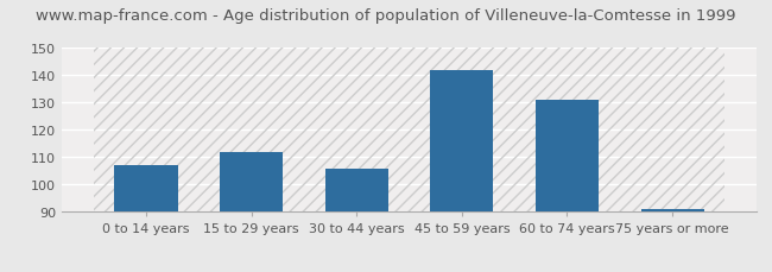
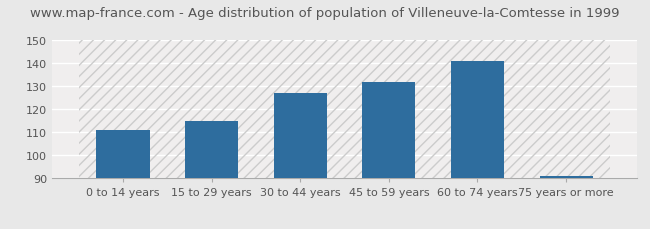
0 to 14 years: 107 -> 111
15 to 29 years: 112 -> 115
30 to 44 years: 106 -> 127
45 to 59 years: 142 -> 132
60 to 74 years: 131 -> 141
